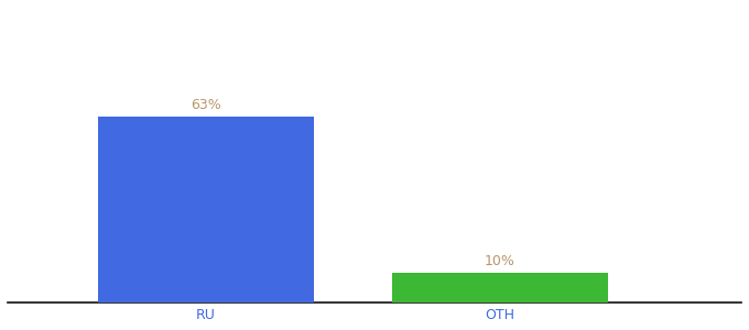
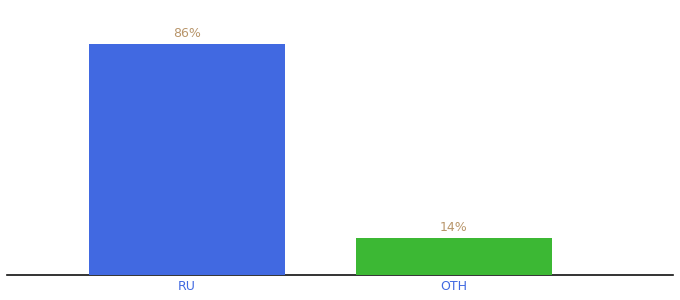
RU: 63% -> 86%
OTH: 10% -> 14%
